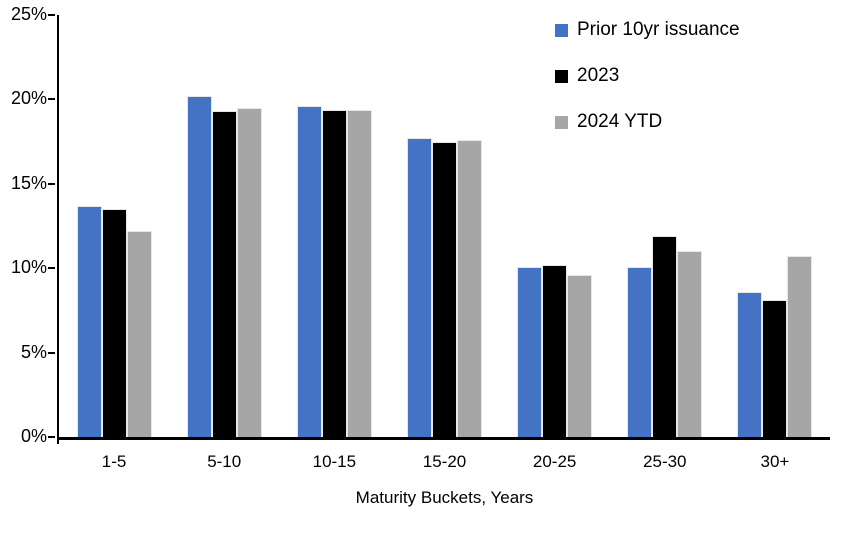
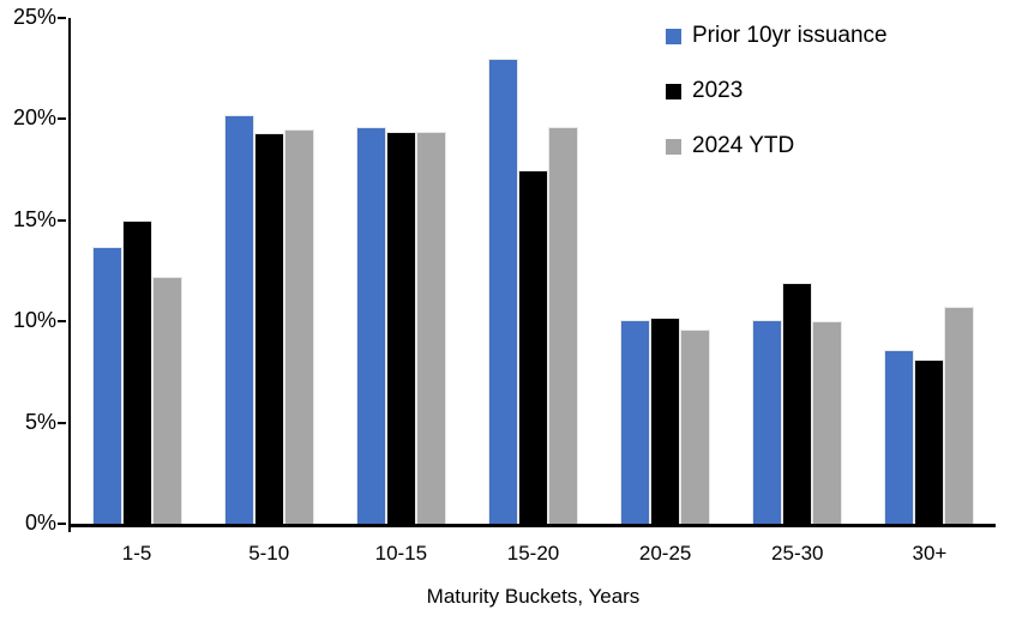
2023/1-5: 13.5% -> 15.0%
Prior 10yr issuance/15-20: 17.7% -> 23.0%
2024 YTD/15-20: 17.6% -> 19.6%
2024 YTD/25-30: 11.0% -> 10.0%
